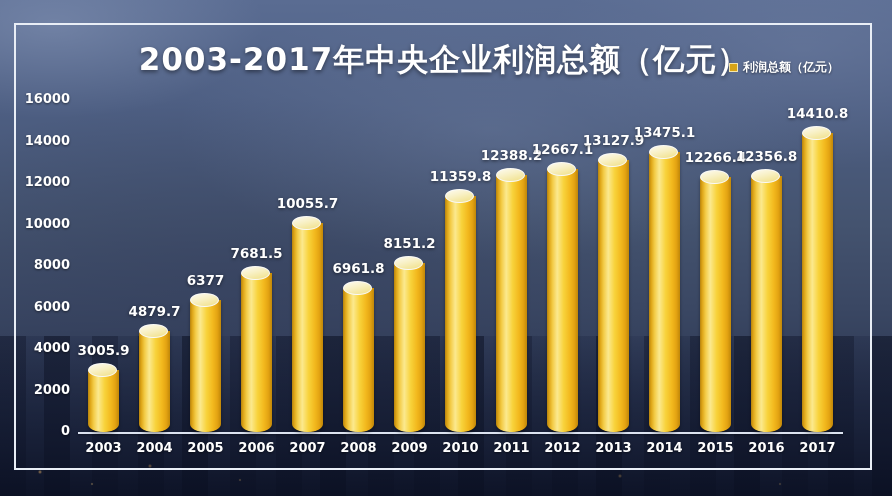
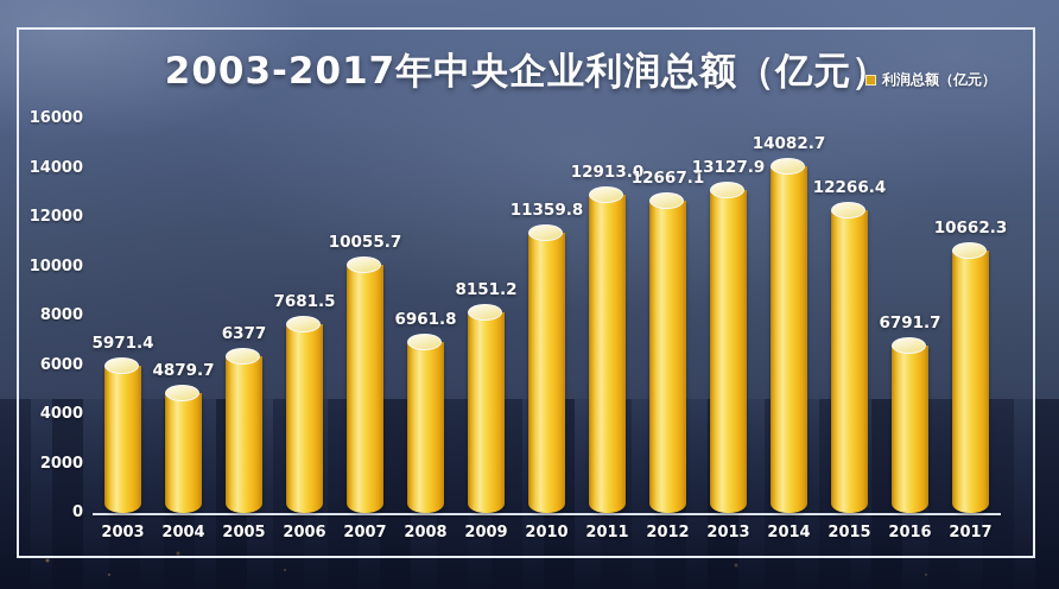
2003: 3005.9 -> 5971.4
2011: 12388.2 -> 12913.0
2014: 13475.1 -> 14082.7
2016: 12356.8 -> 6791.7
2017: 14410.8 -> 10662.3
